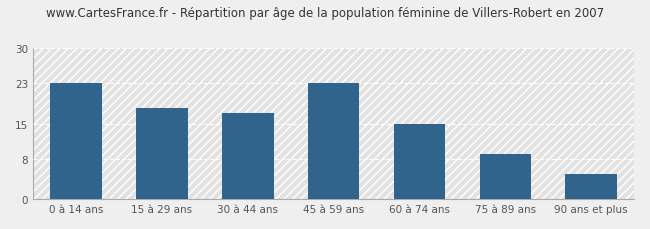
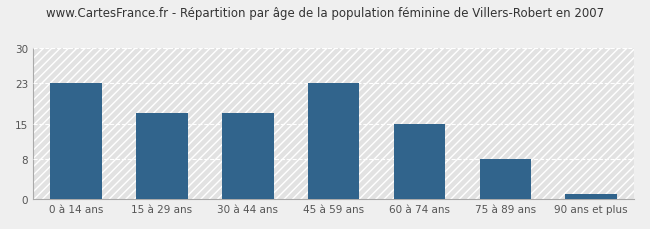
15 à 29 ans: 18 -> 17
75 à 89 ans: 9 -> 8
90 ans et plus: 5 -> 1
